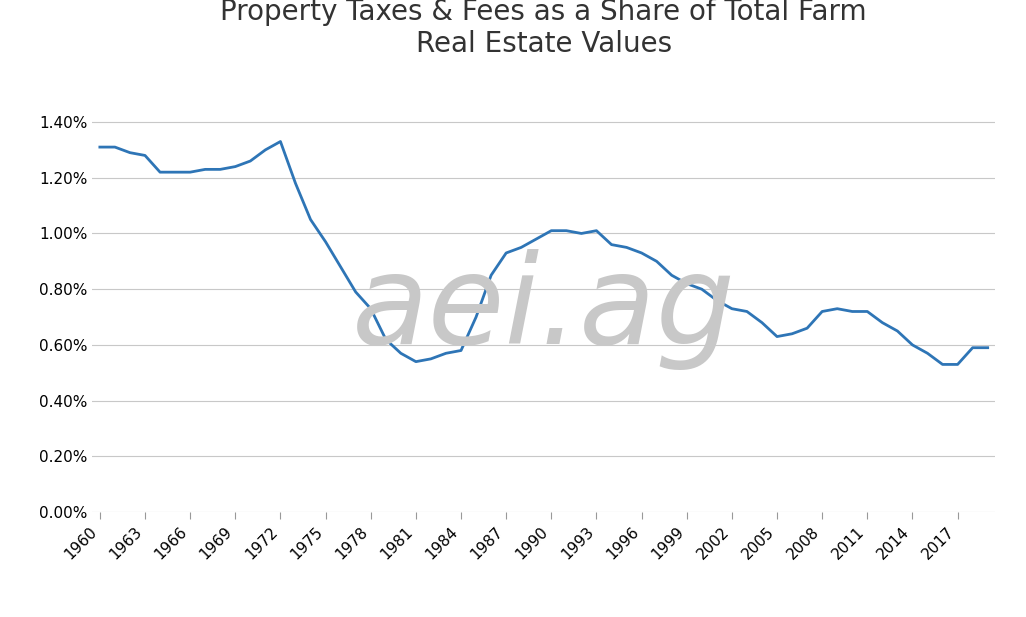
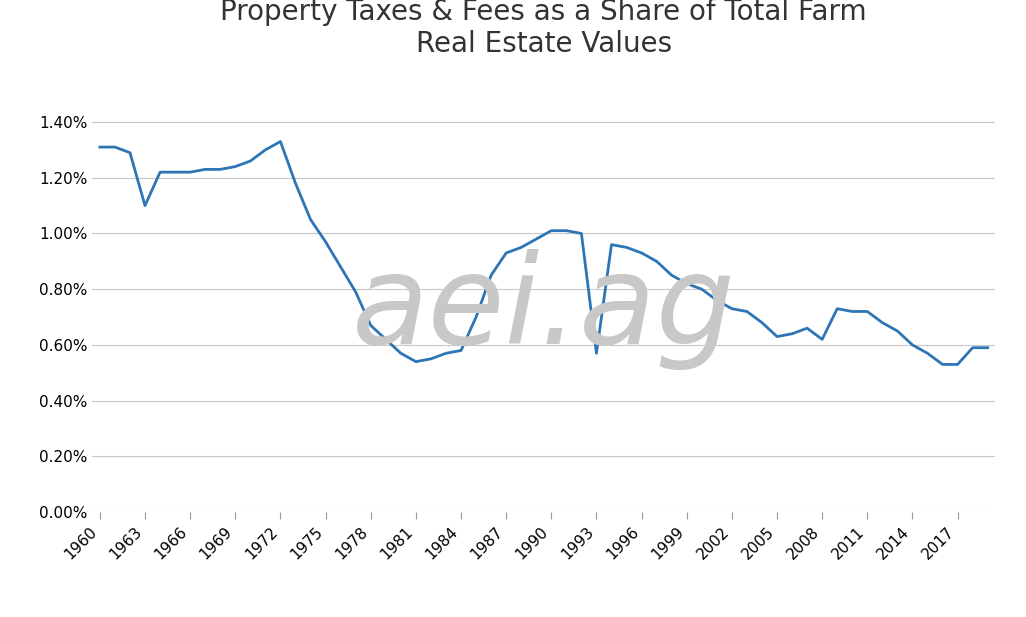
1963: 1.28% -> 1.10%
1978: 0.73% -> 0.67%
1993: 1.01% -> 0.57%
2008: 0.72% -> 0.62%
